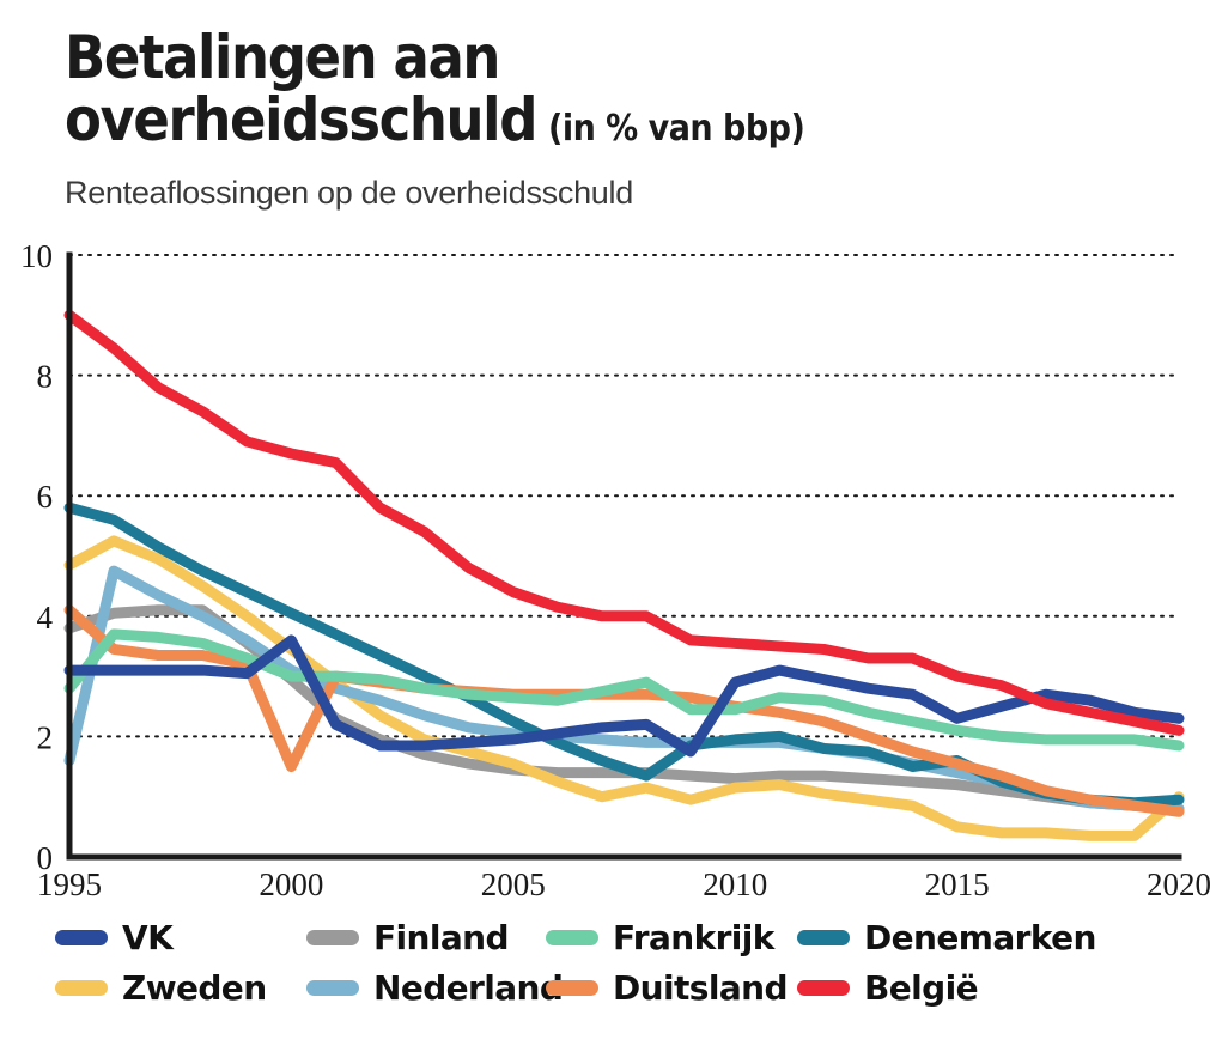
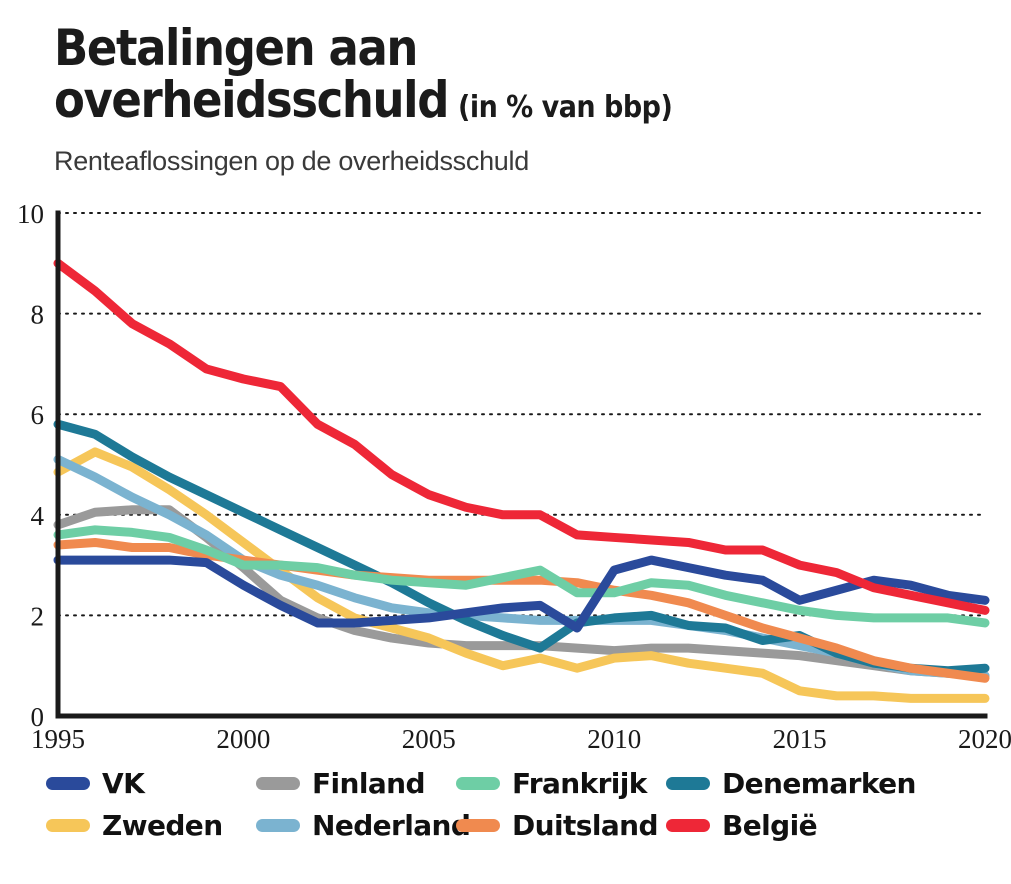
Frankrijk/1995: 2.8 -> 3.6
Nederland/1995: 1.6 -> 5.1
Duitsland/1995: 4.1 -> 3.4
VK/2000: 3.6 -> 2.6
Duitsland/2000: 1.5 -> 3.1
Zweden/2020: 1.0 -> 0.3
